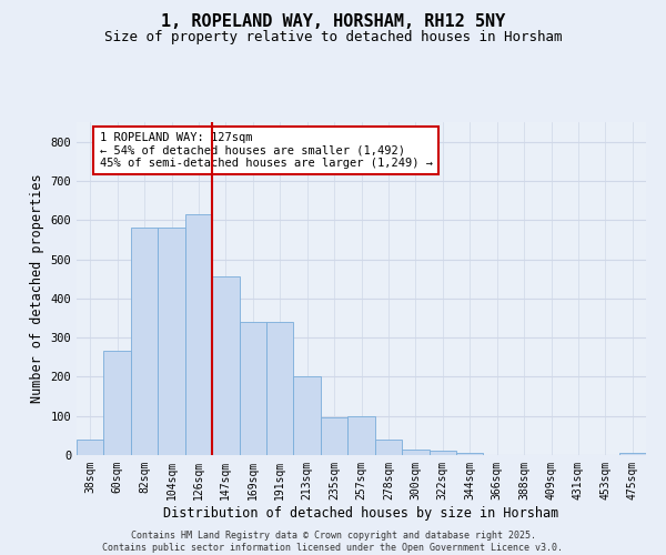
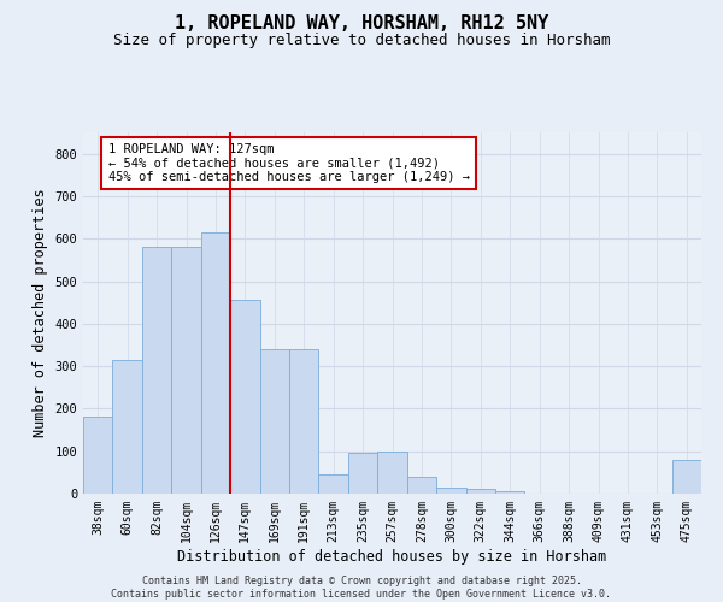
38sqm: 40 -> 180
60sqm: 265 -> 315
213sqm: 200 -> 45
475sqm: 5 -> 80
